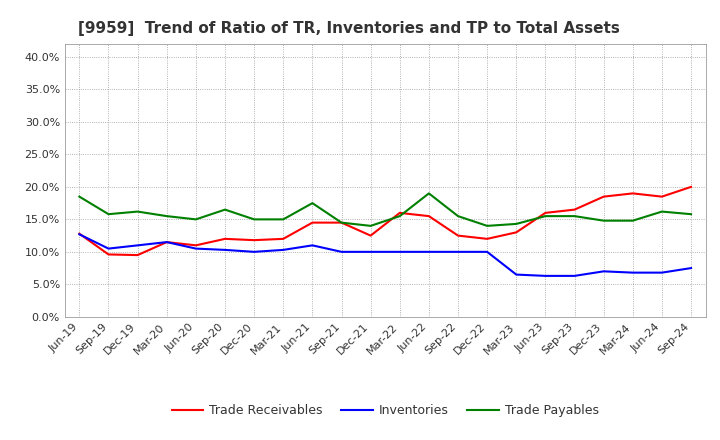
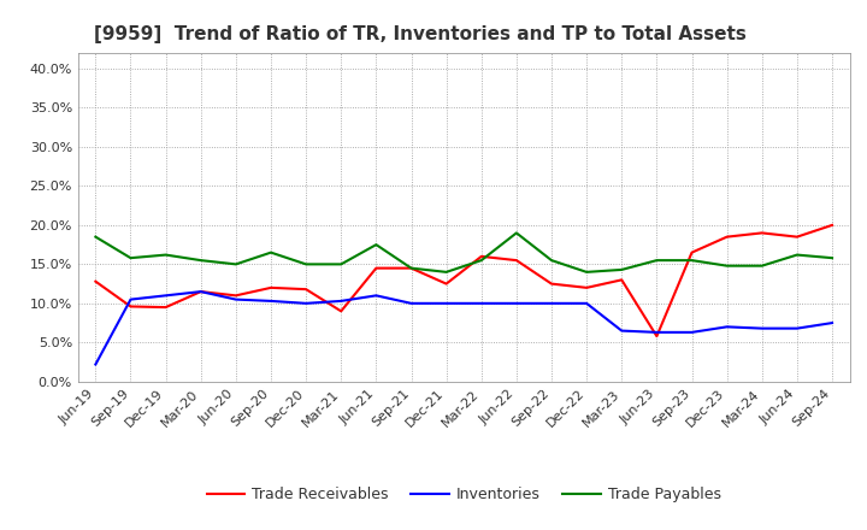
Inventories/Jun-19: 12.7% -> 2.2%
Trade Receivables/Mar-21: 12.0% -> 9.0%
Trade Receivables/Jun-23: 16.0% -> 5.8%
